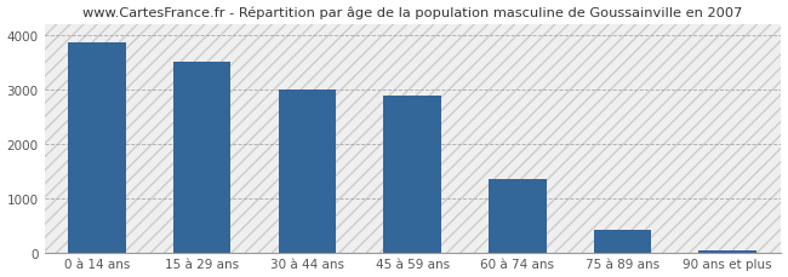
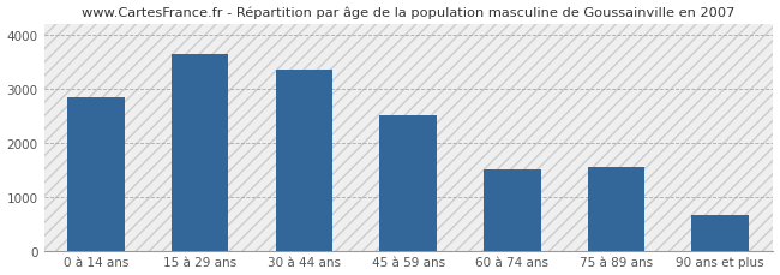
0 à 14 ans: 3870 -> 2850
15 à 29 ans: 3500 -> 3650
30 à 44 ans: 3000 -> 3350
45 à 59 ans: 2880 -> 2500
60 à 74 ans: 1360 -> 1500
75 à 89 ans: 420 -> 1550
90 ans et plus: 40 -> 650
